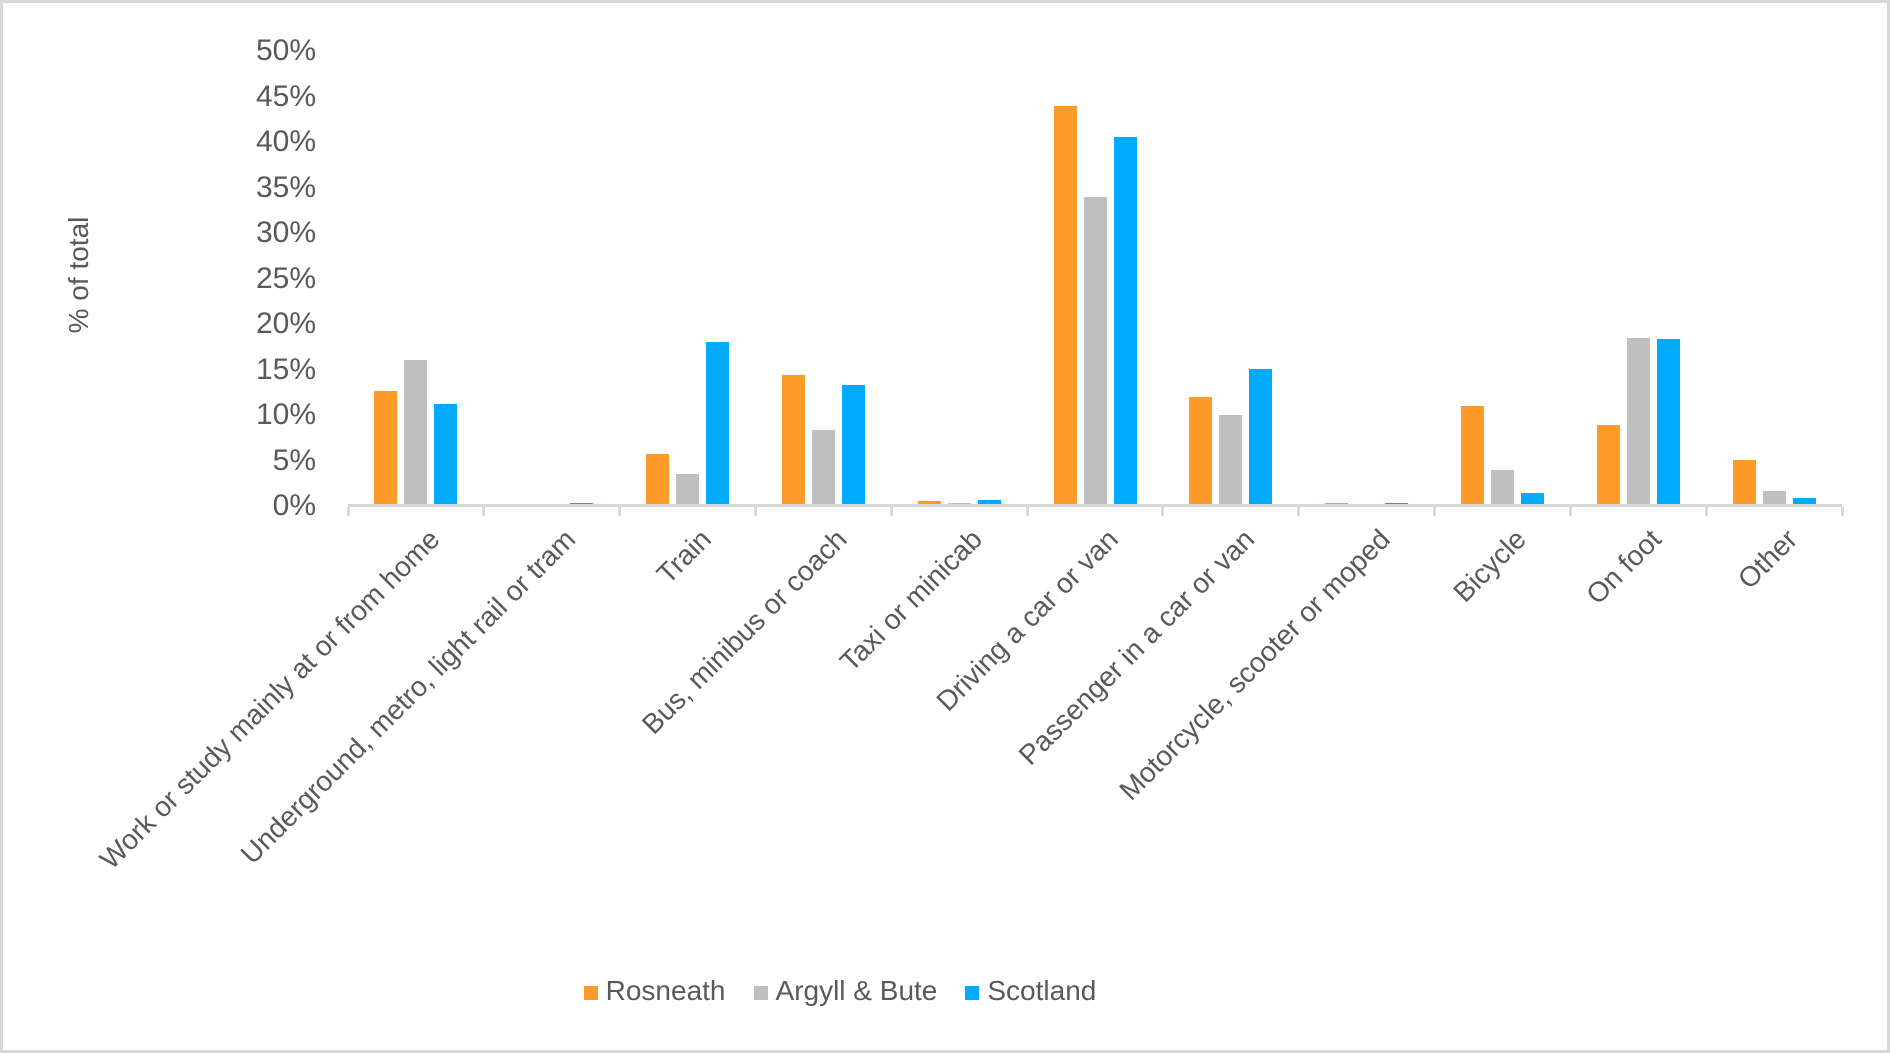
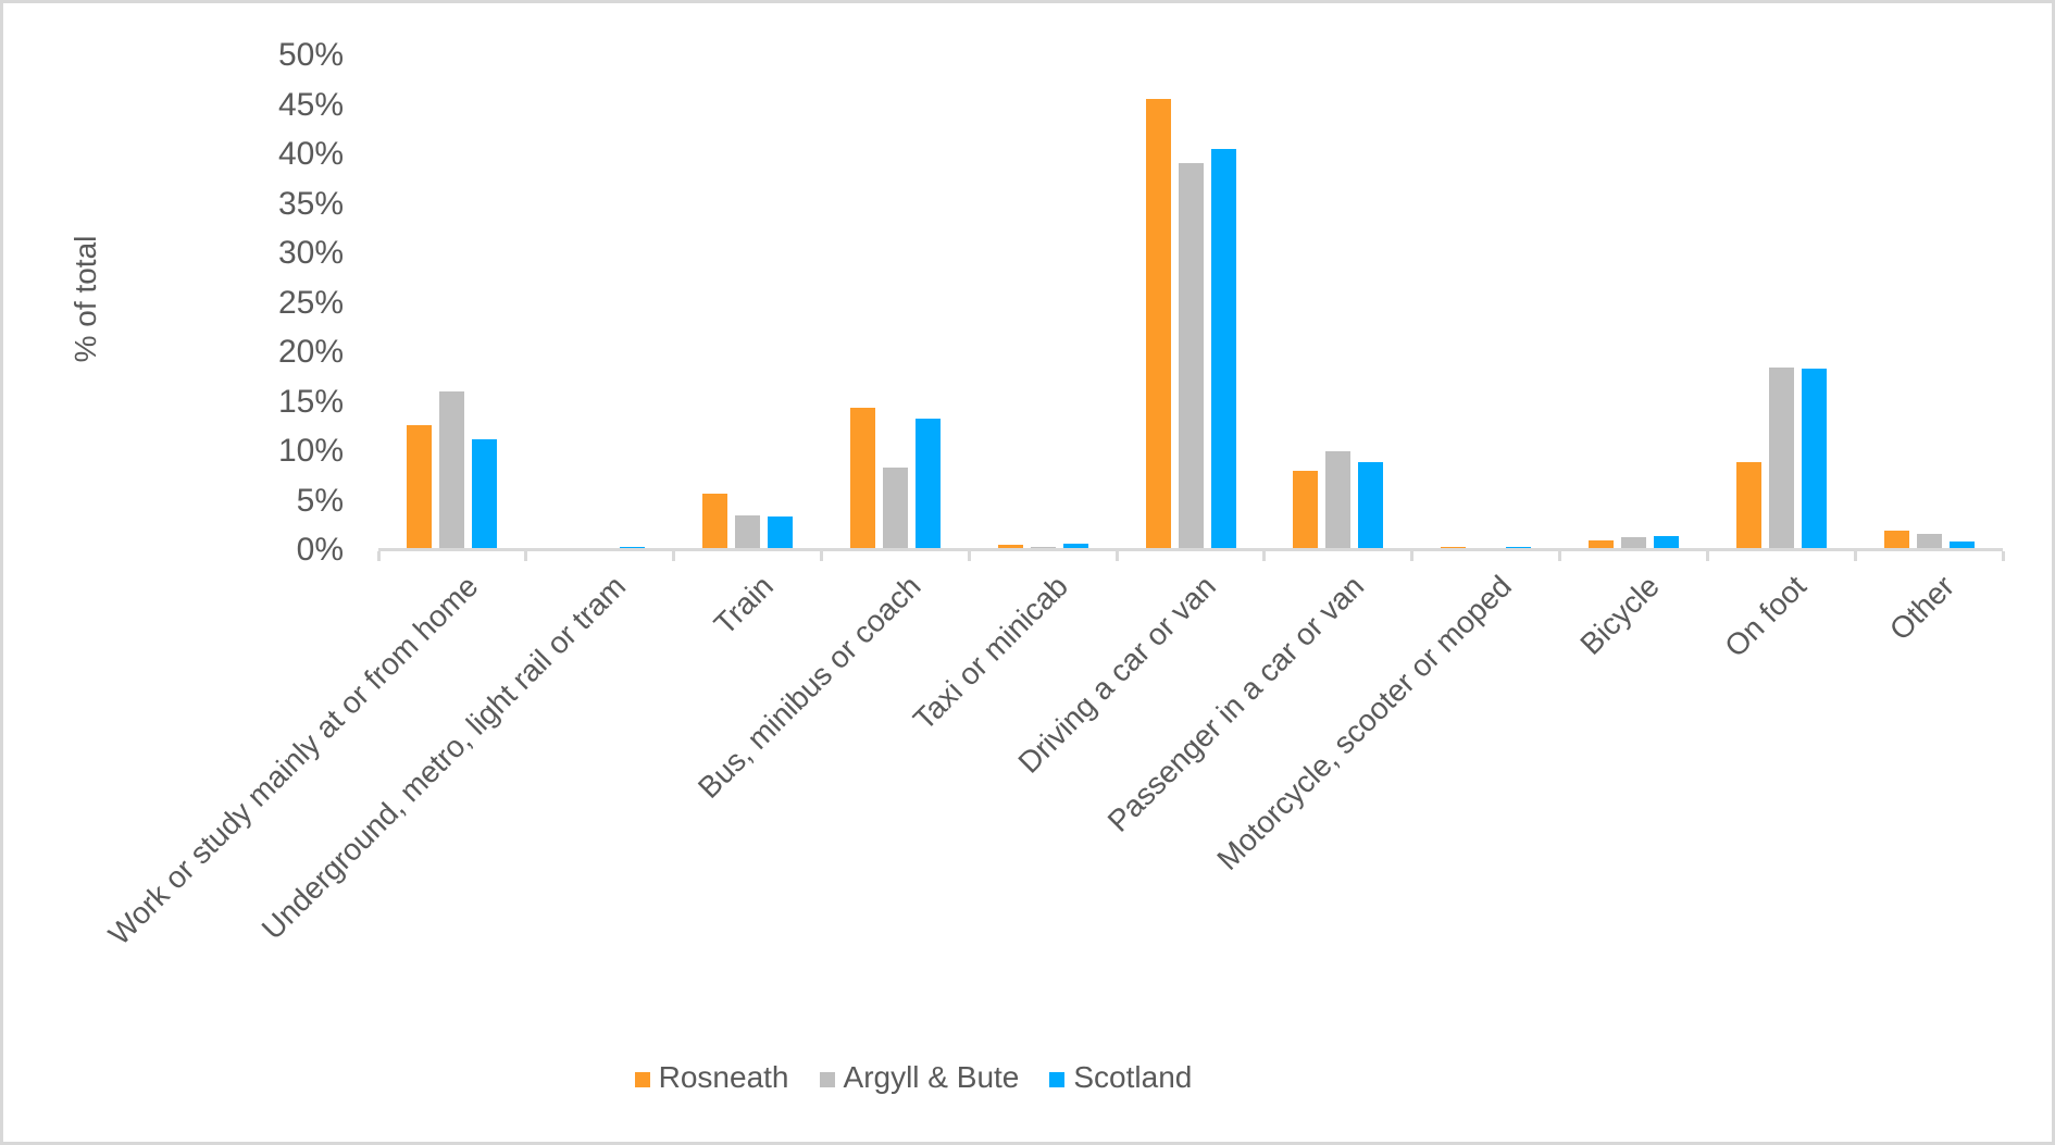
Scotland/Train: 18% -> 3%
Rosneath/Driving a car or van: 44% -> 46%
Argyll & Bute/Driving a car or van: 34% -> 39%
Rosneath/Passenger in a car or van: 12% -> 8%
Scotland/Passenger in a car or van: 15% -> 9%
Rosneath/Bicycle: 11% -> 1%
Argyll & Bute/Bicycle: 4% -> 1%
Rosneath/Other: 5% -> 2%
